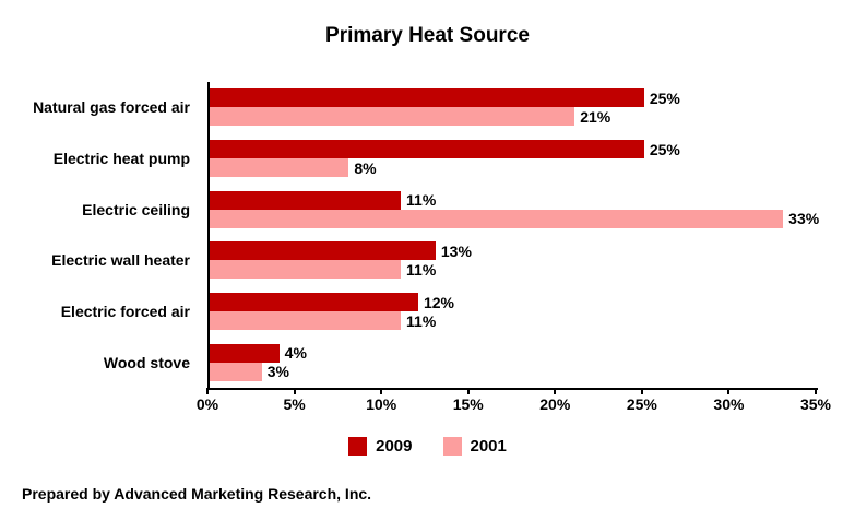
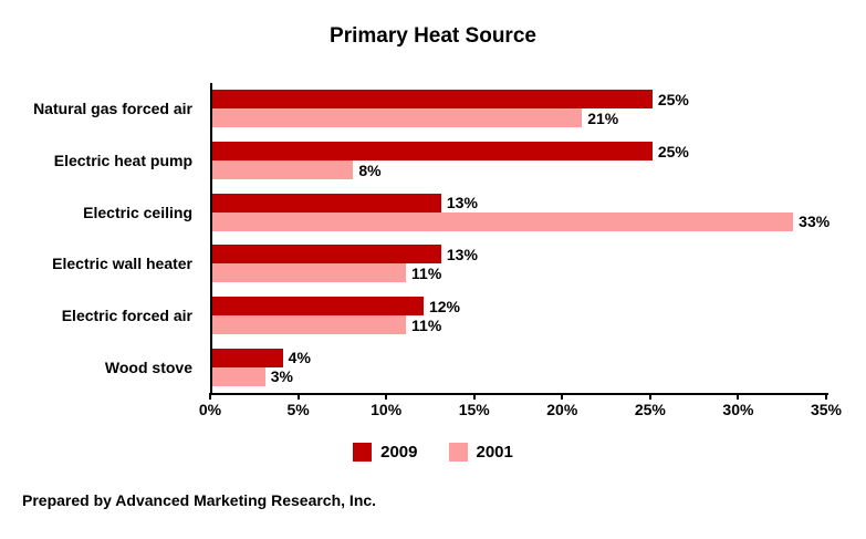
2009/Electric ceiling: 11% -> 13%
